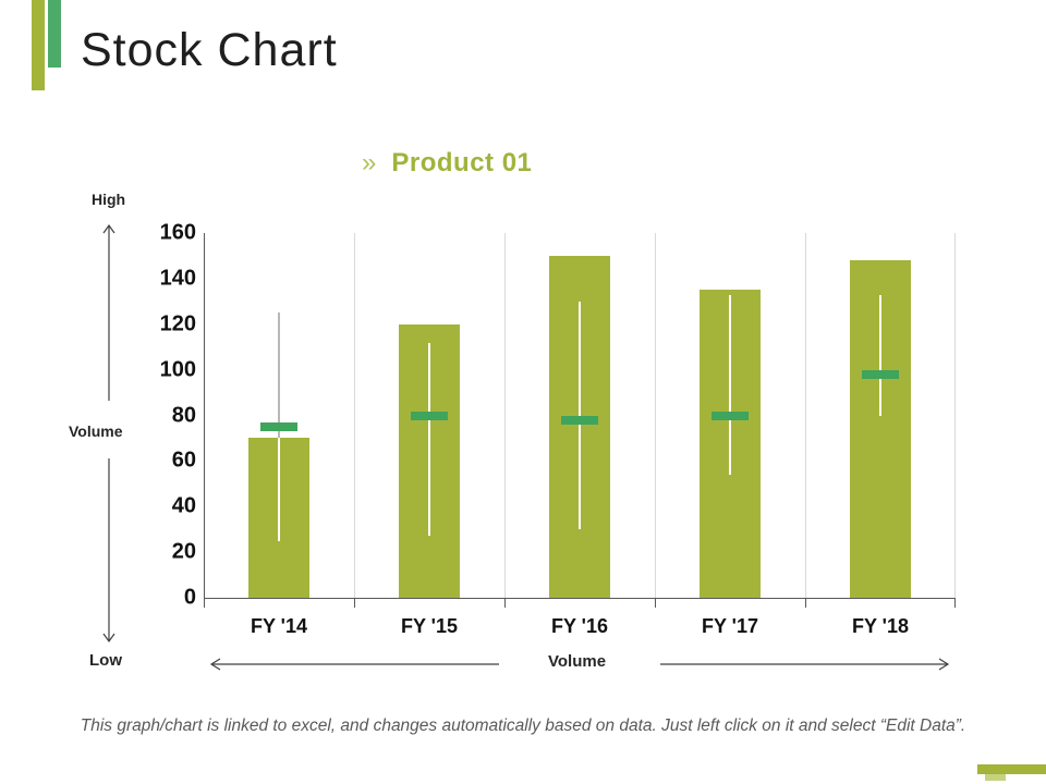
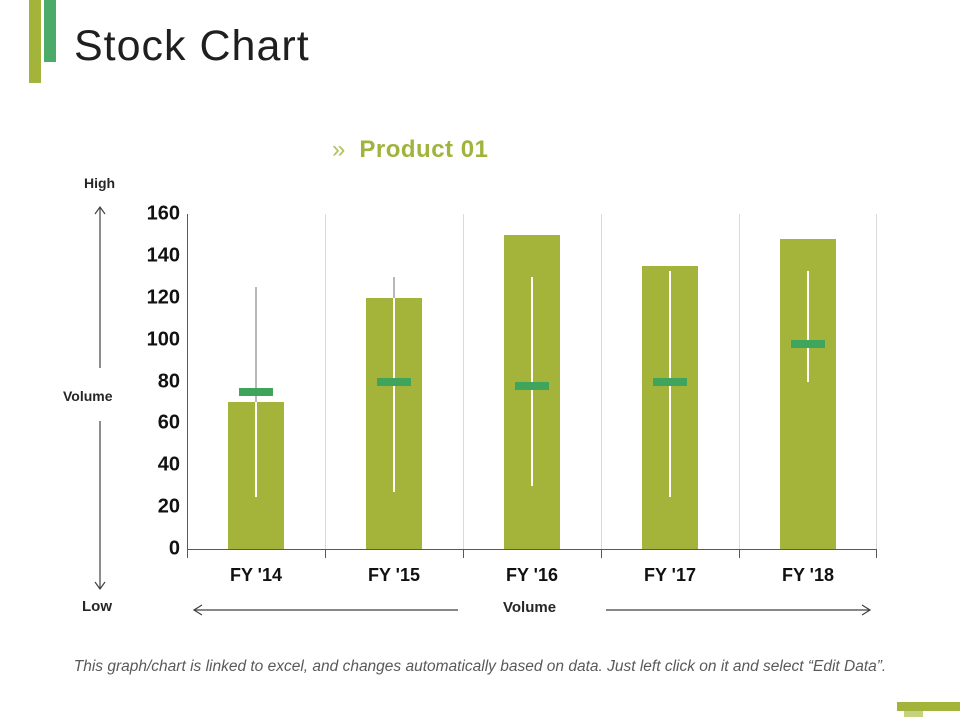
High/FY '15: 112 -> 130
Low/FY '17: 54 -> 25
